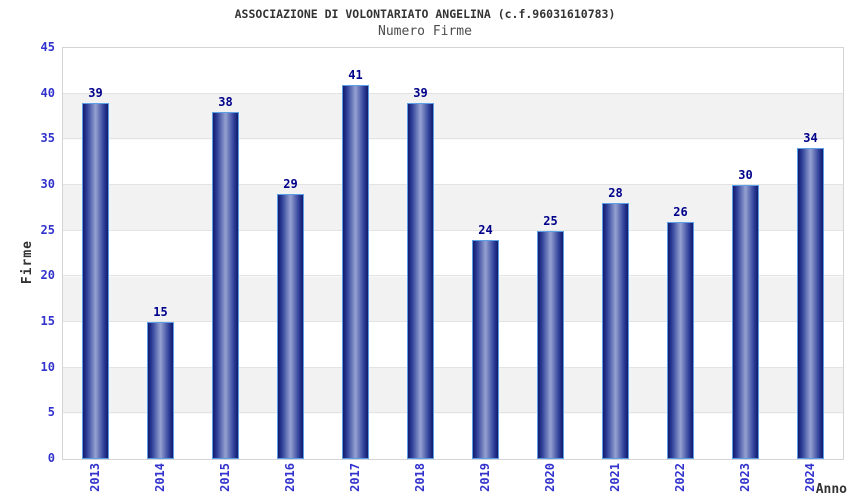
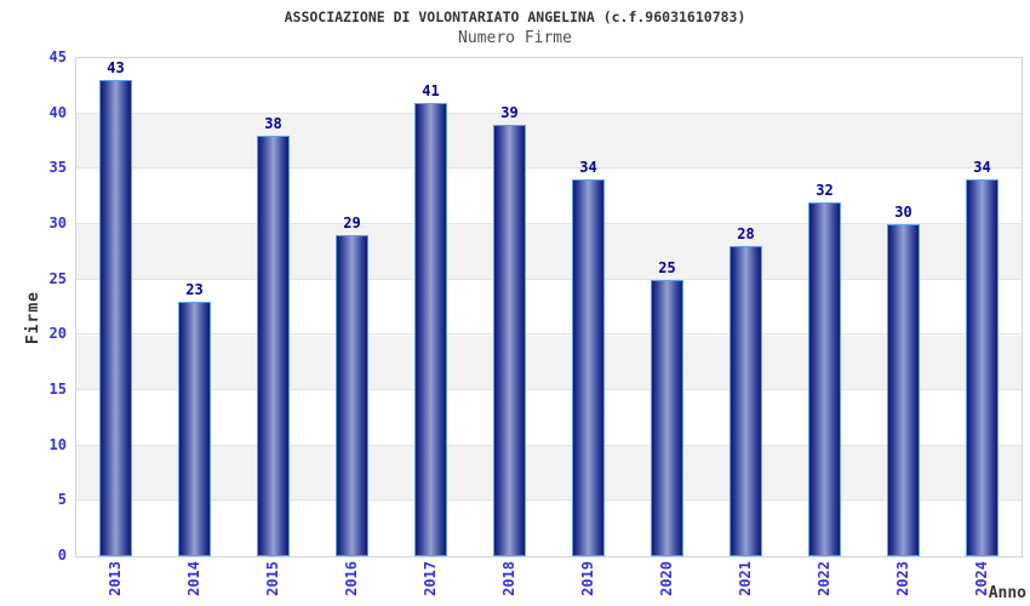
2013: 39 -> 43
2014: 15 -> 23
2019: 24 -> 34
2022: 26 -> 32
